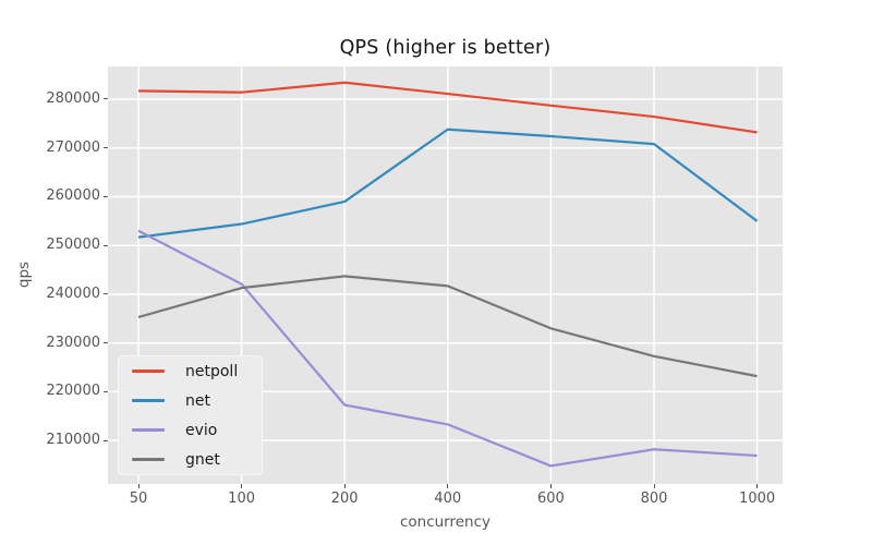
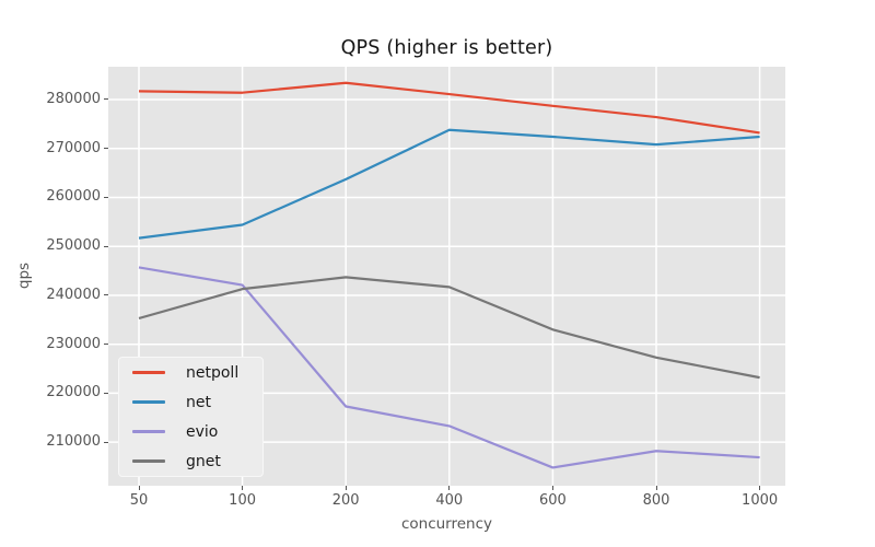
evio/50: 253000 -> 246000
net/200: 259000 -> 264000
net/1000: 255000 -> 272000
